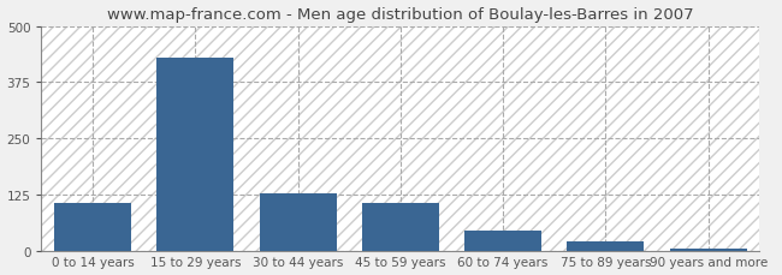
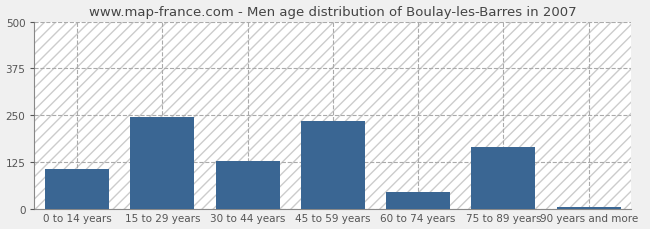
15 to 29 years: 430 -> 245
45 to 59 years: 107 -> 235
75 to 89 years: 20 -> 165
